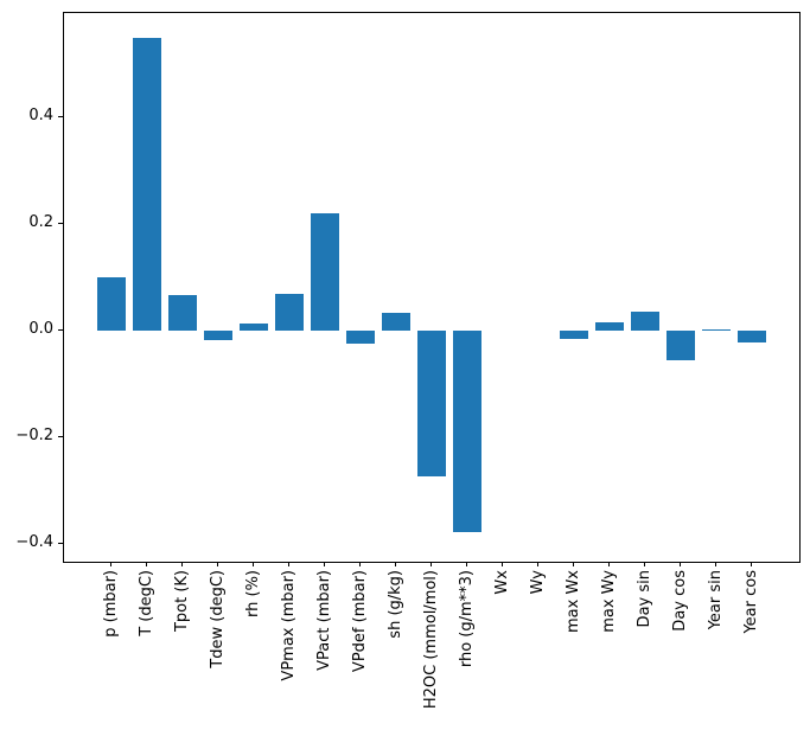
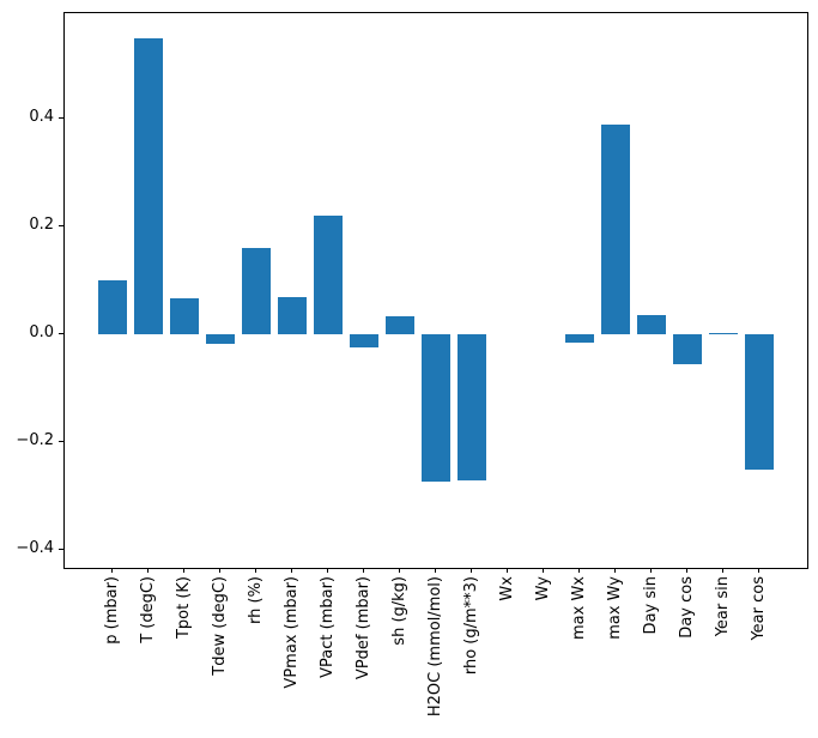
rh (%): 0.01 -> 0.16
rho (g/m**3): -0.38 -> -0.27
max Wy: 0.02 -> 0.39
Year cos: -0.02 -> -0.25
